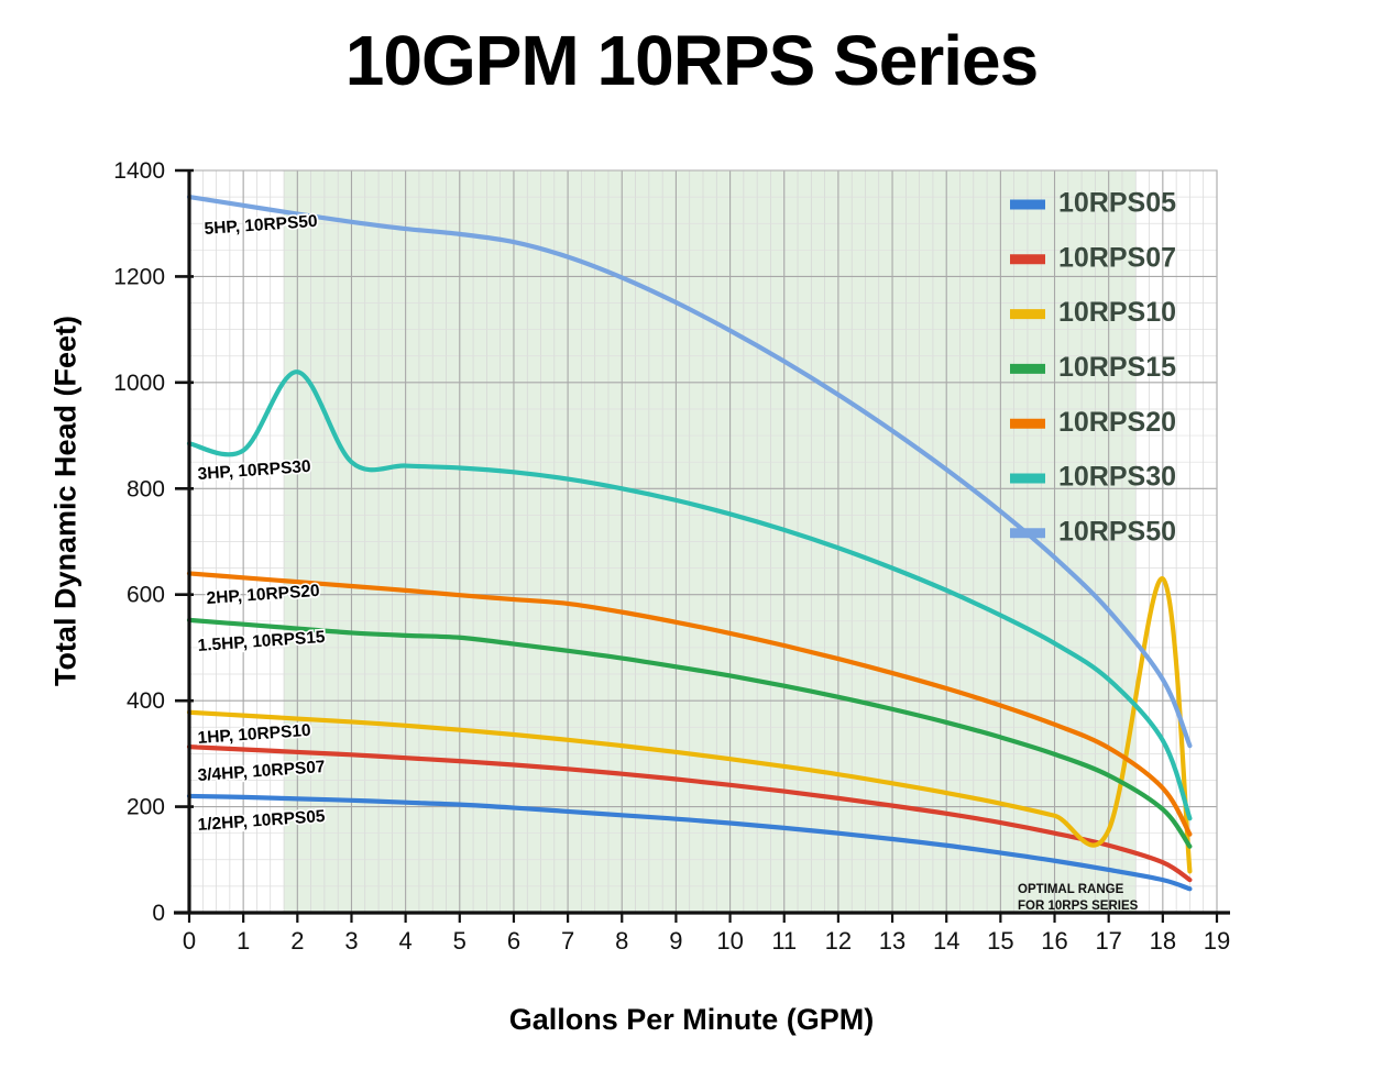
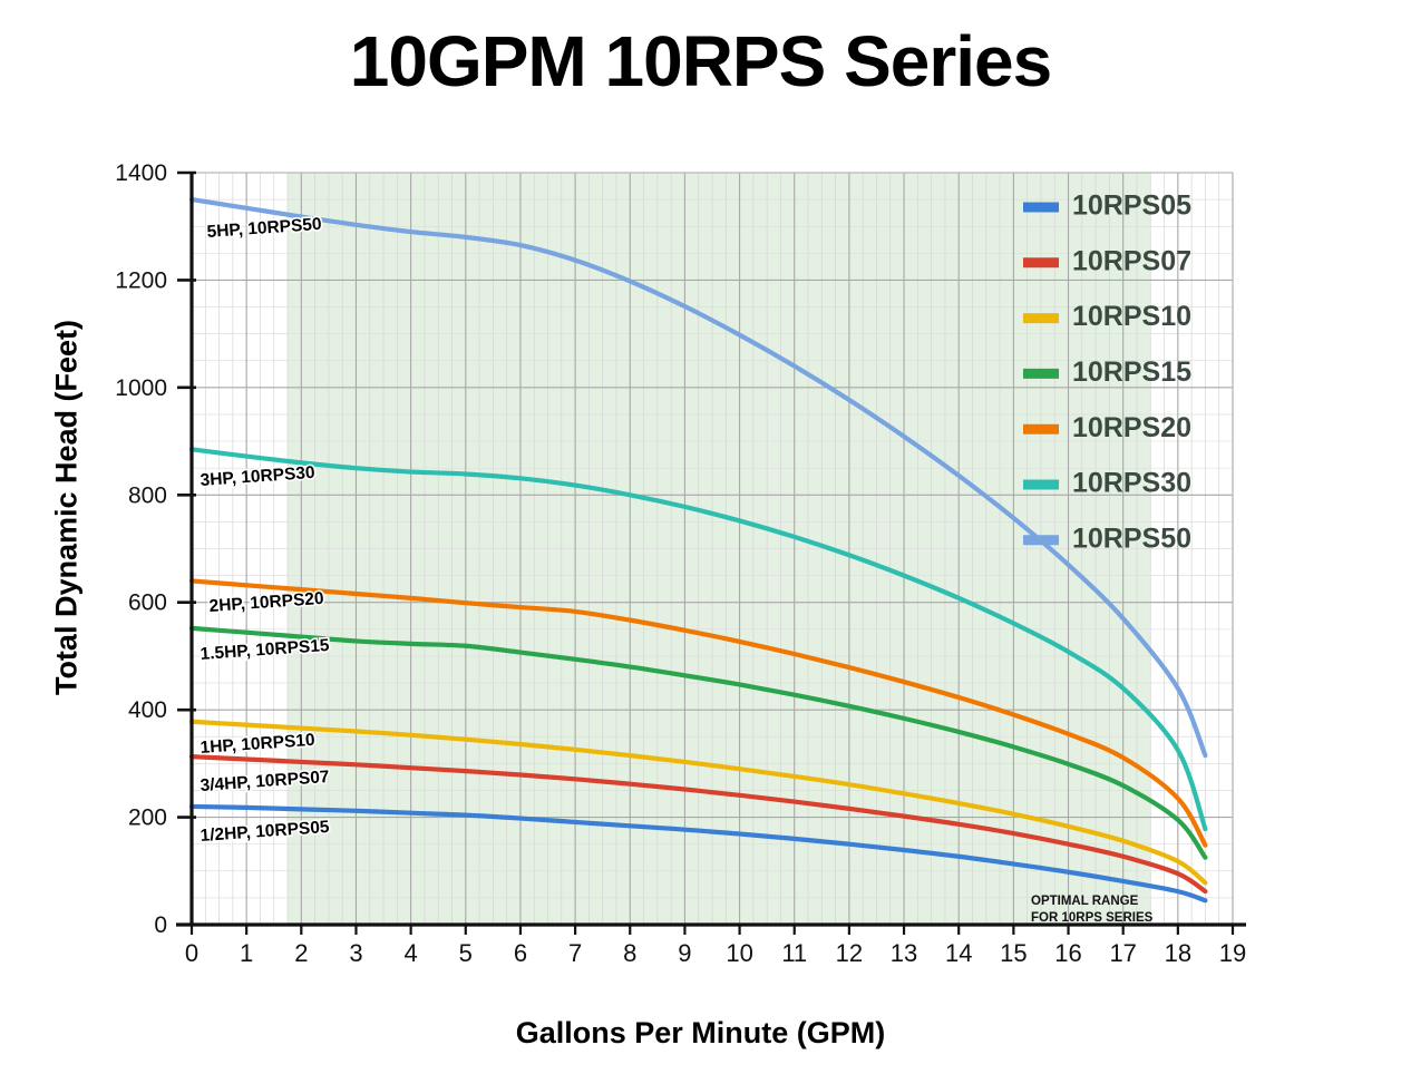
10RPS30/2: 1020 -> 860
10RPS10/18: 630 -> 120
